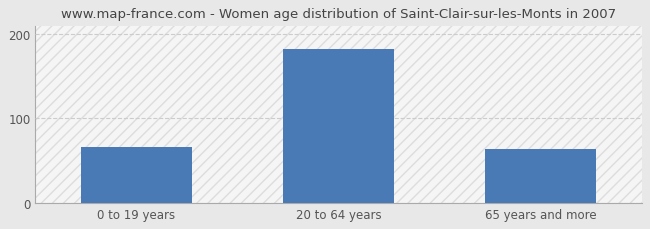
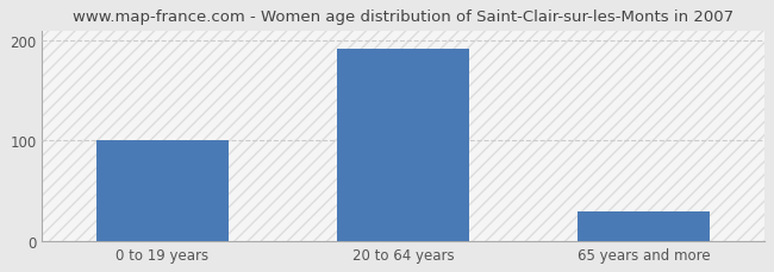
0 to 19 years: 66 -> 100
20 to 64 years: 182 -> 192
65 years and more: 64 -> 30
